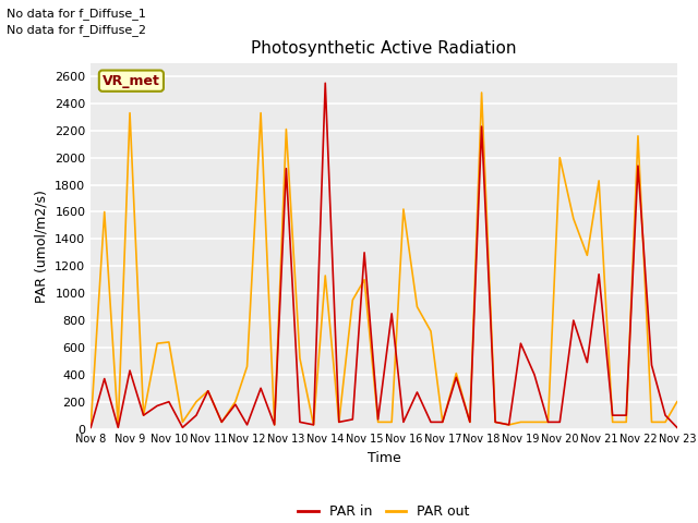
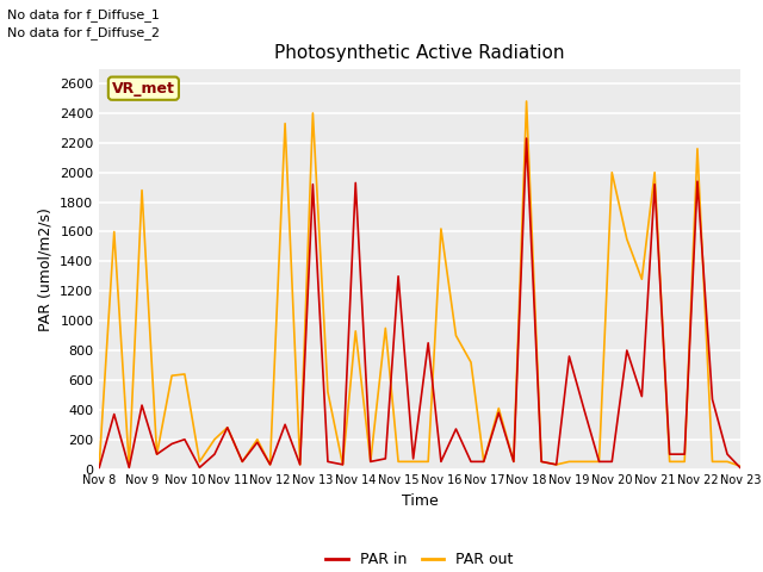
PAR out/Nov 9: 2330 -> 1880
PAR out/Nov 12: 460 -> 30
PAR out/Nov 13: 2210 -> 2400
PAR in/Nov 14: 2550 -> 1930
PAR out/Nov 14: 1130 -> 930
PAR out/Nov 15: 1100 -> 50
PAR in/Nov 19: 630 -> 760
PAR in/Nov 21: 1140 -> 1920
PAR out/Nov 21: 1830 -> 2000
PAR out/Nov 23: 200 -> 20
